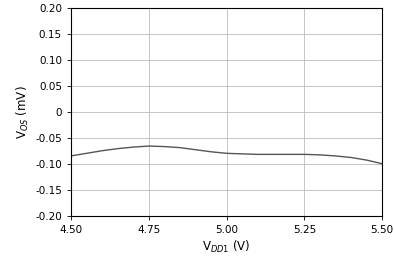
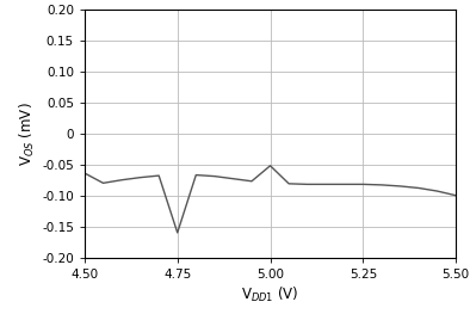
4.50: -0.085 -> -0.064
4.75: -0.066 -> -0.160
5.00: -0.080 -> -0.052
